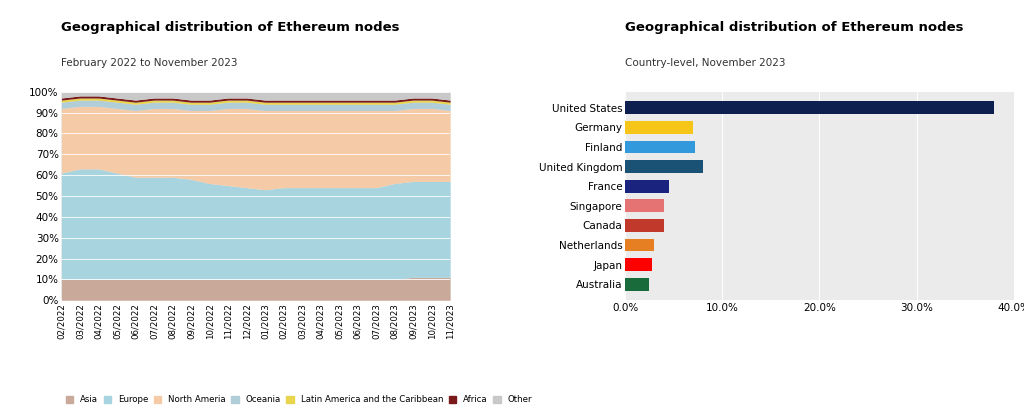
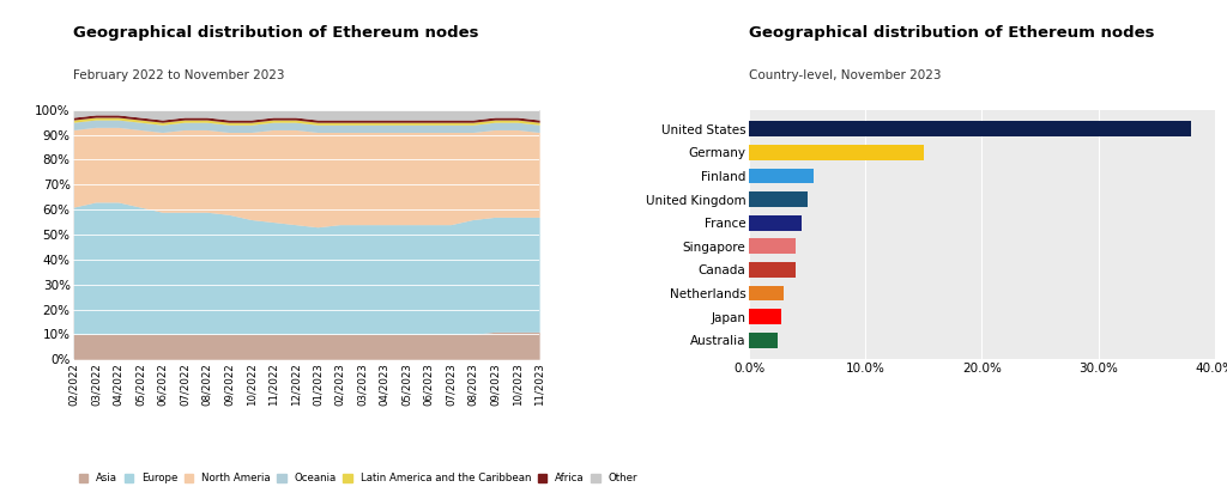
Germany: 7.0% -> 15.0%
Finland: 7.2% -> 5.5%
United Kingdom: 8.0% -> 5.0%
